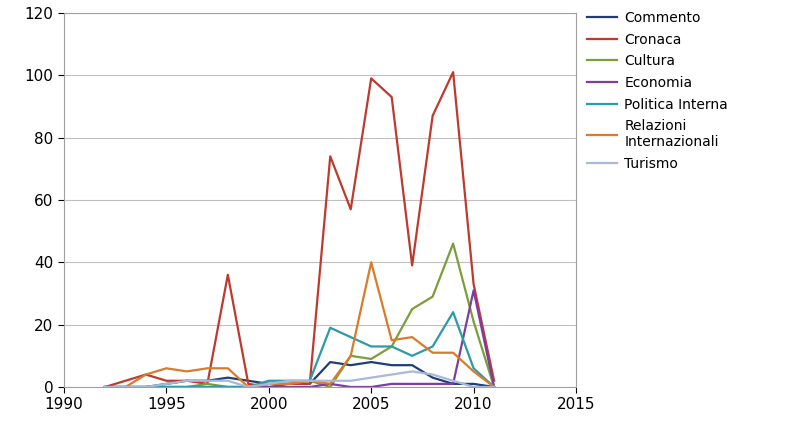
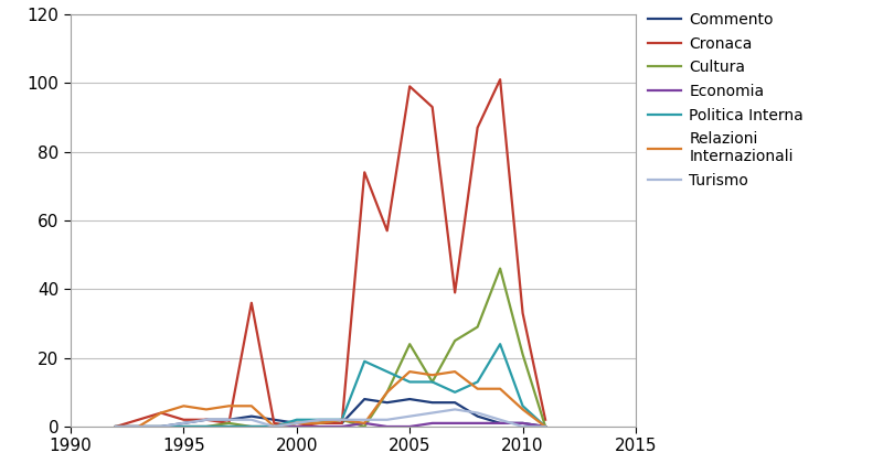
Cultura/2005: 9 -> 24
Relazioni Internazionali/2005: 40 -> 16
Economia/2010: 31 -> 1
